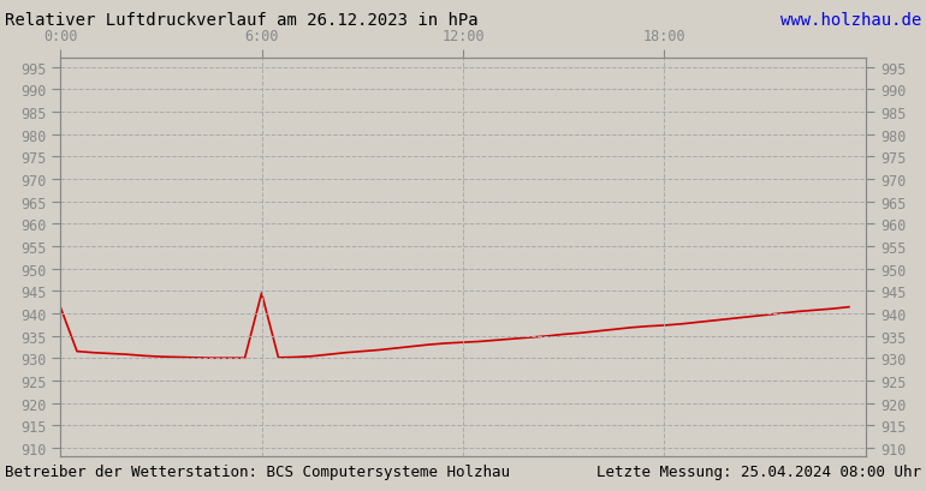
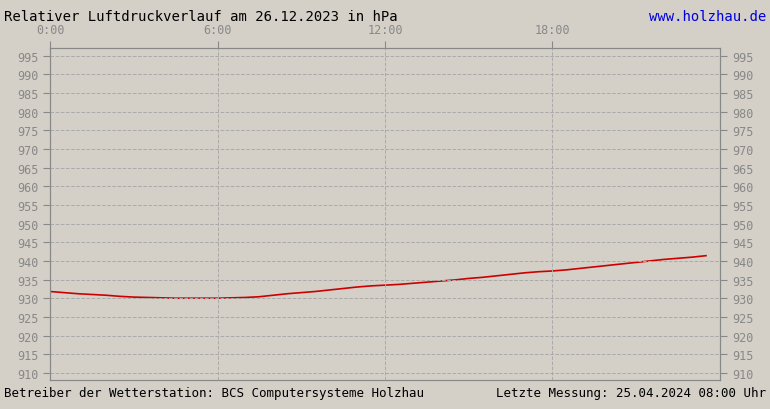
0:00: 941.5 -> 931.8
6:00: 944.5 -> 930.0
